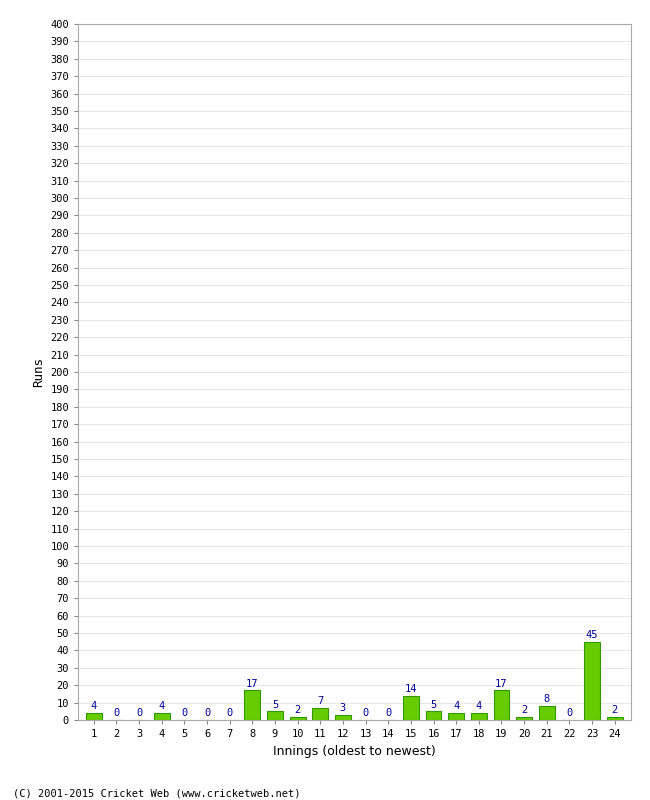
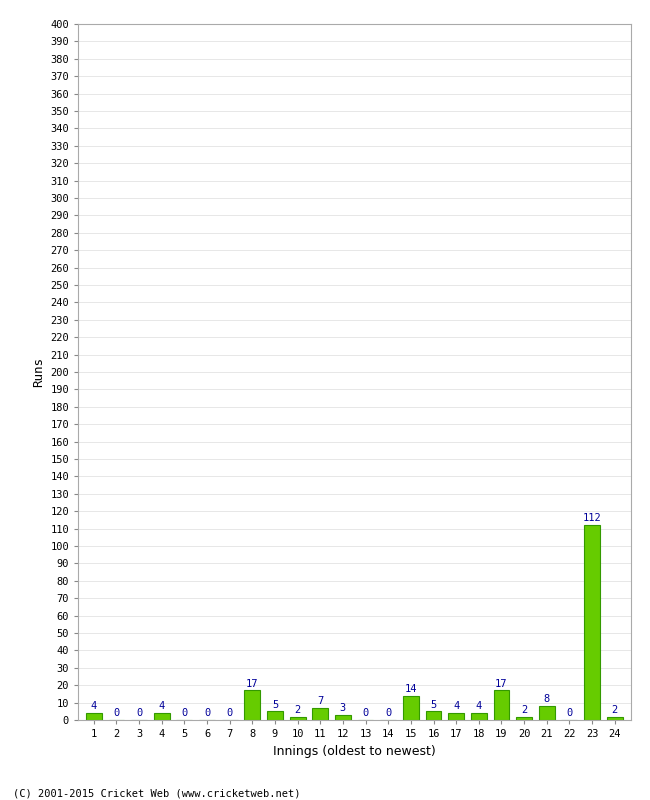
23: 45 -> 112
